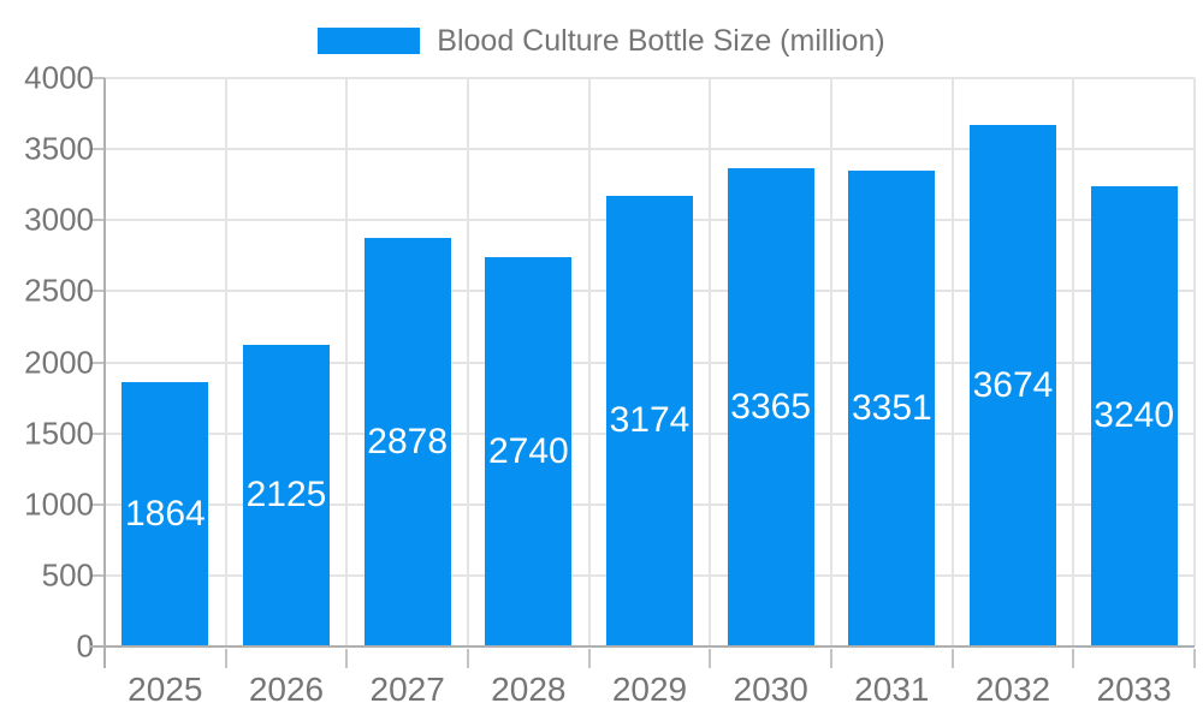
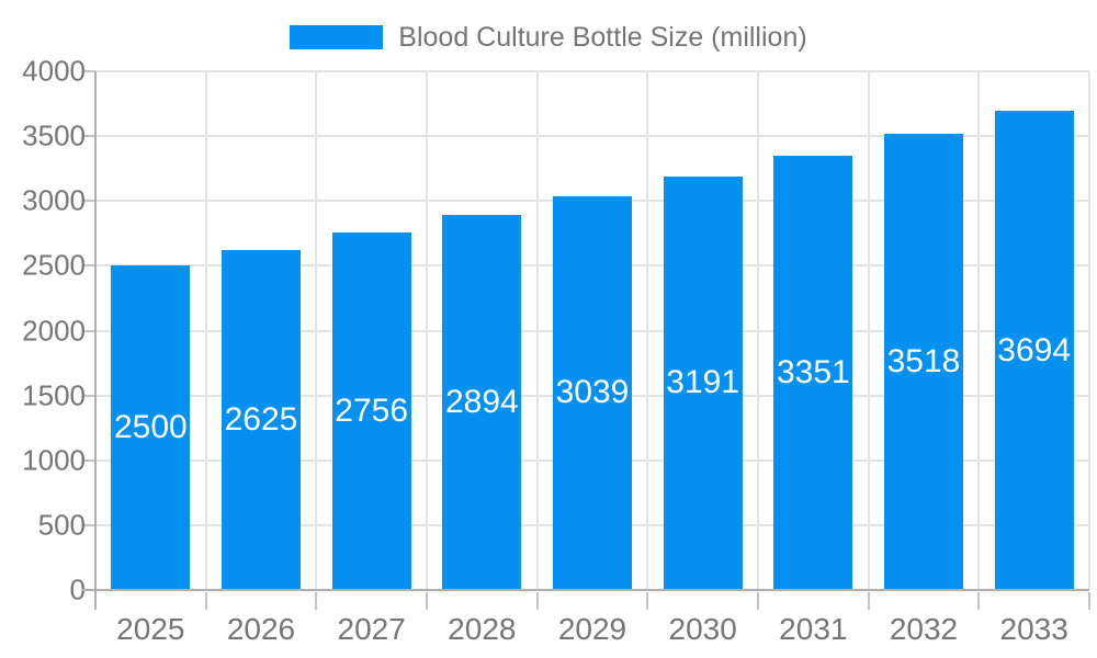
2025: 1864 -> 2500
2026: 2125 -> 2625
2027: 2878 -> 2756
2028: 2740 -> 2894
2029: 3174 -> 3039
2030: 3365 -> 3191
2032: 3674 -> 3518
2033: 3240 -> 3694
